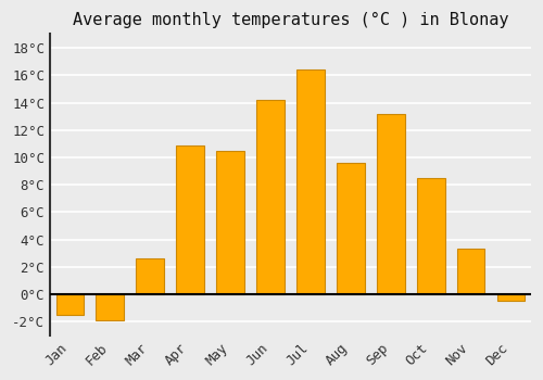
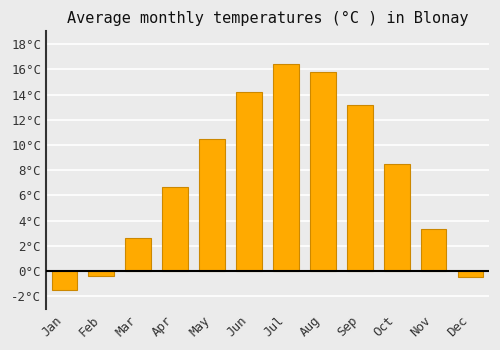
Feb: -1.9°C -> -0.4°C
Apr: 10.9°C -> 6.7°C
Aug: 9.6°C -> 15.8°C
